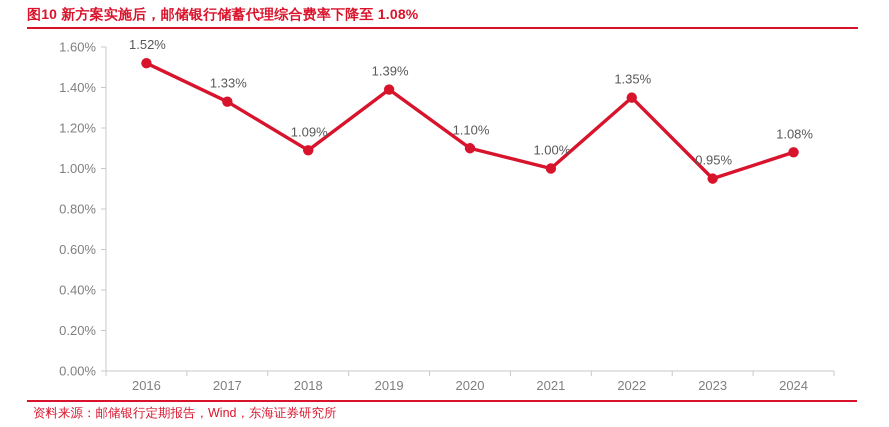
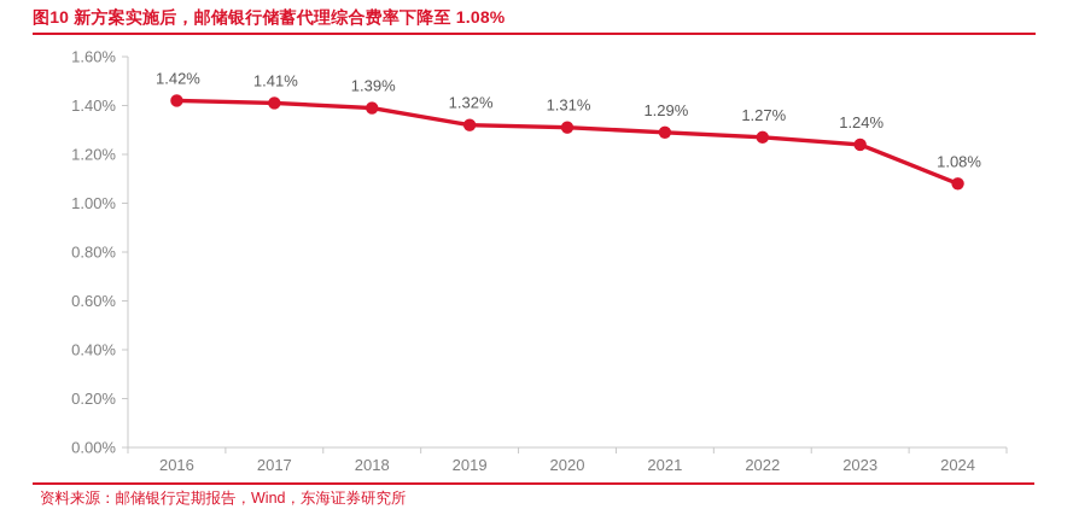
2016: 1.52% -> 1.42%
2017: 1.33% -> 1.41%
2018: 1.09% -> 1.39%
2019: 1.39% -> 1.32%
2020: 1.10% -> 1.31%
2021: 1.00% -> 1.29%
2022: 1.35% -> 1.27%
2023: 0.95% -> 1.24%
